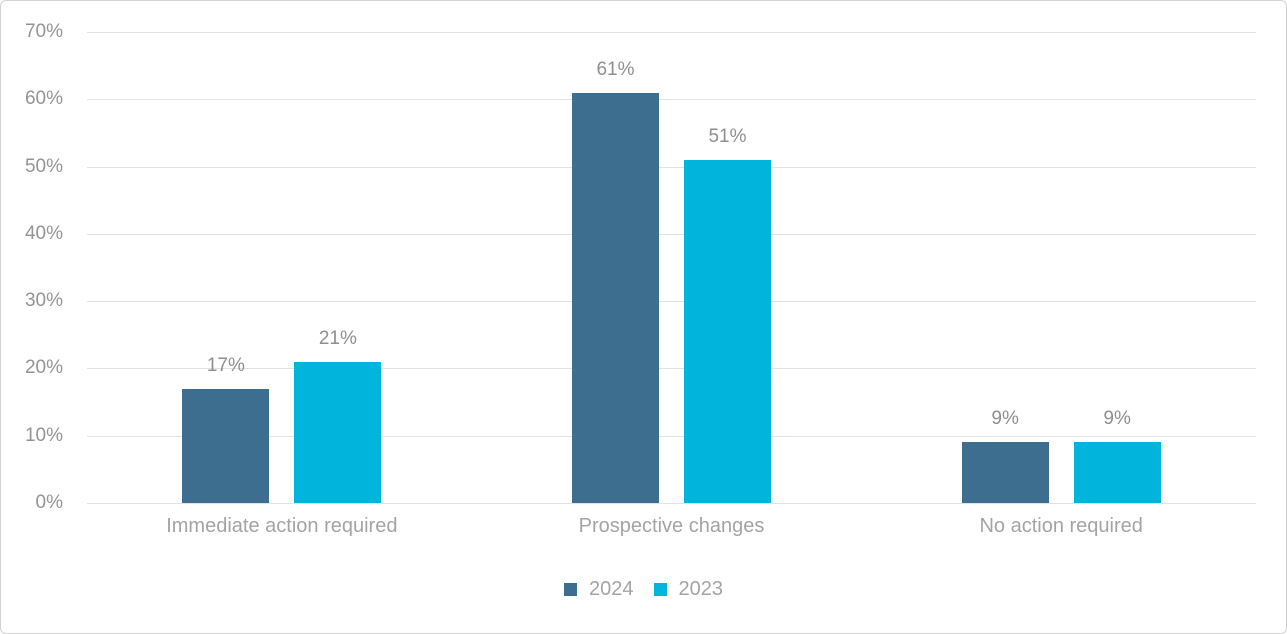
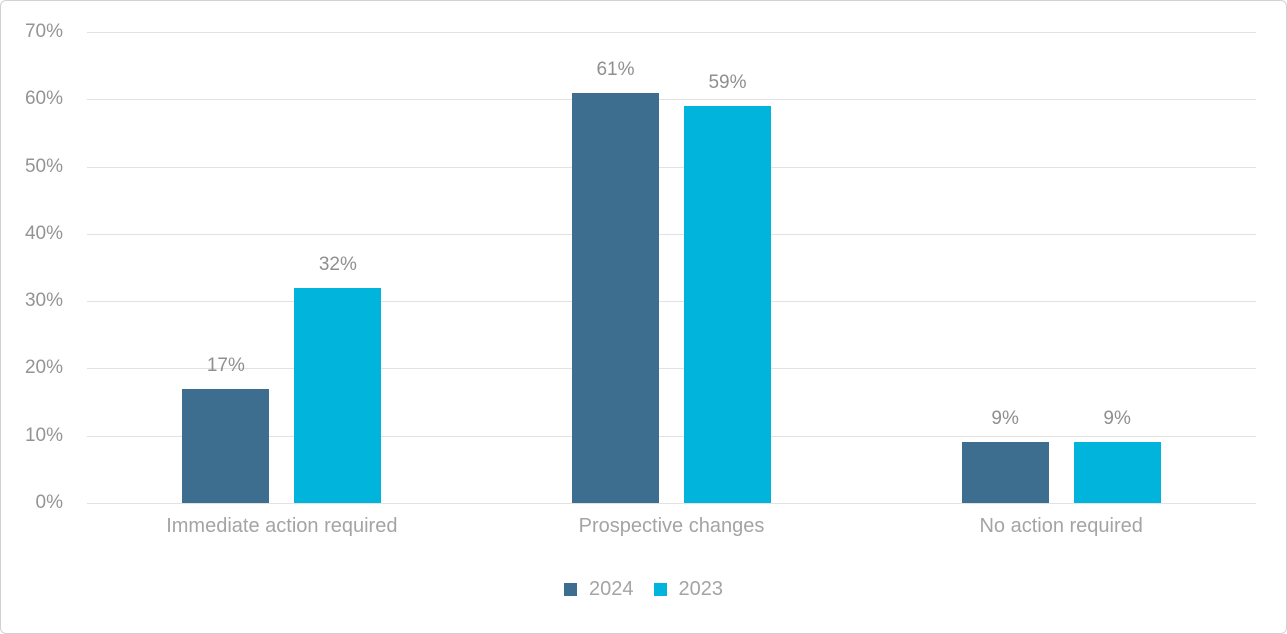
2023/Immediate action required: 21% -> 32%
2023/Prospective changes: 51% -> 59%
